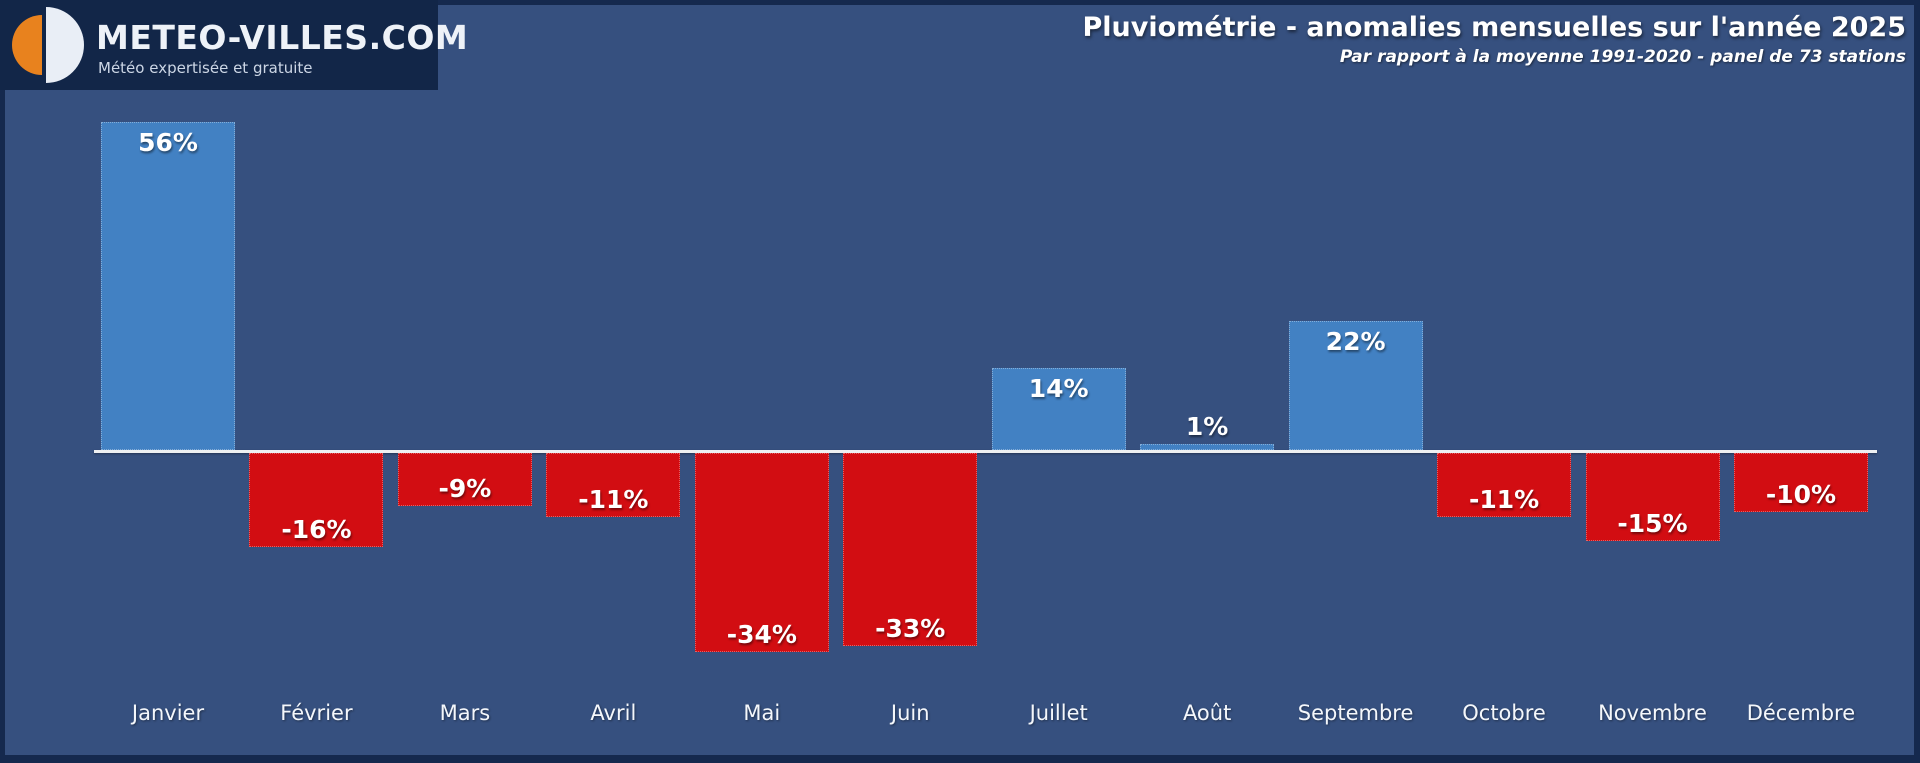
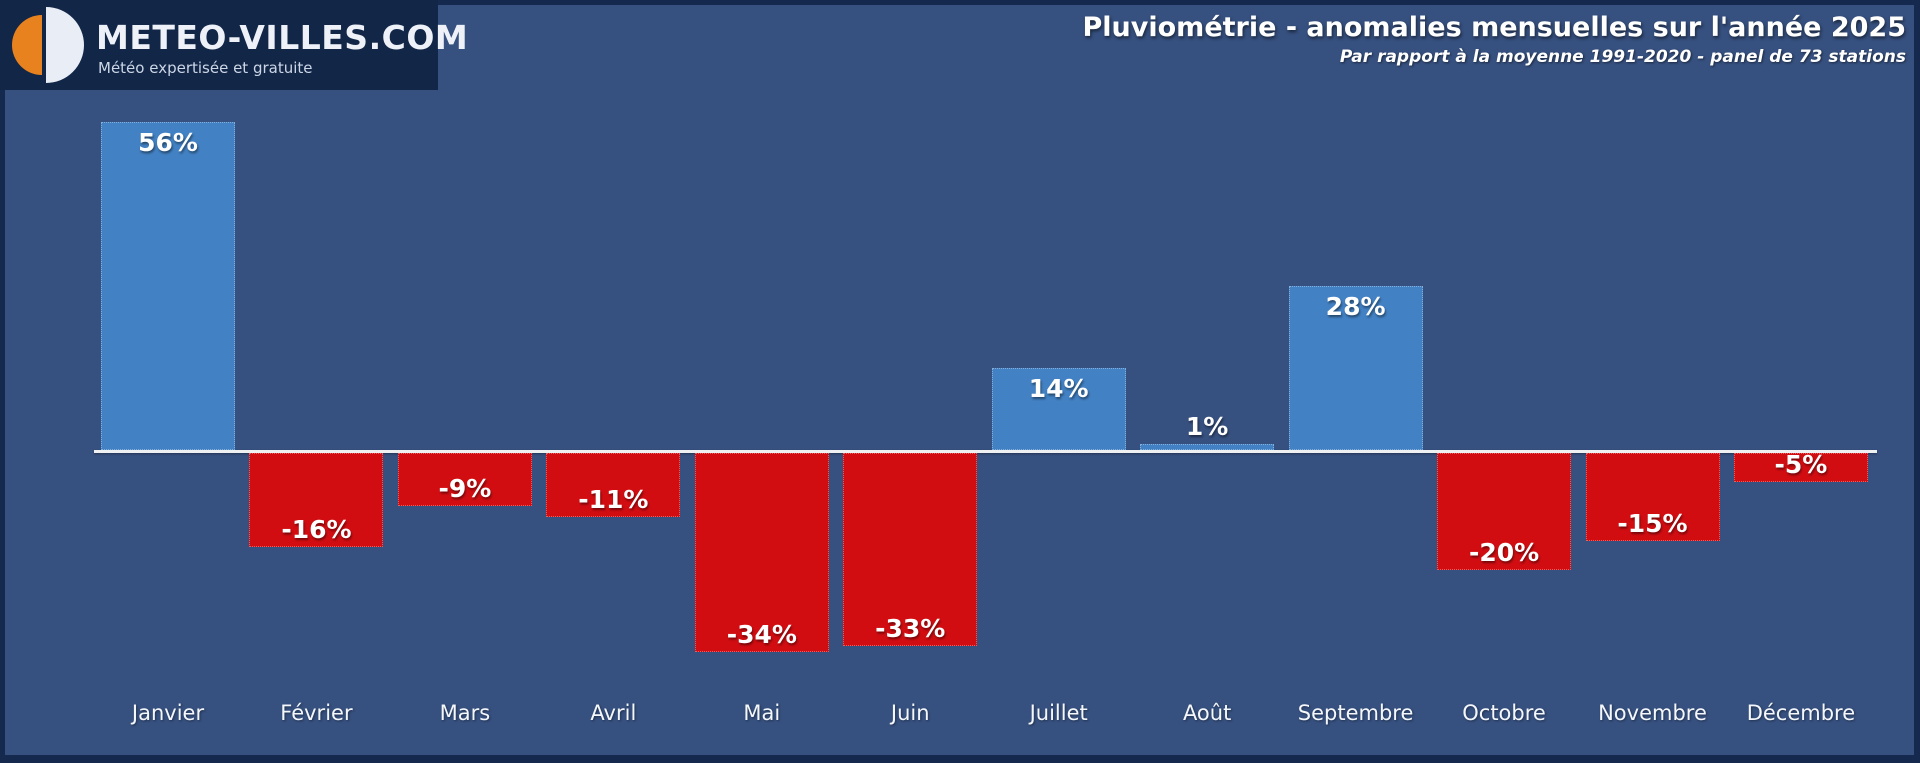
Septembre: 22% -> 28%
Octobre: -11% -> -20%
Décembre: -10% -> -5%
